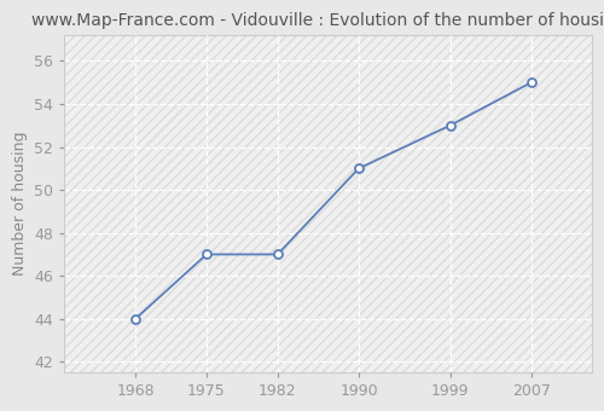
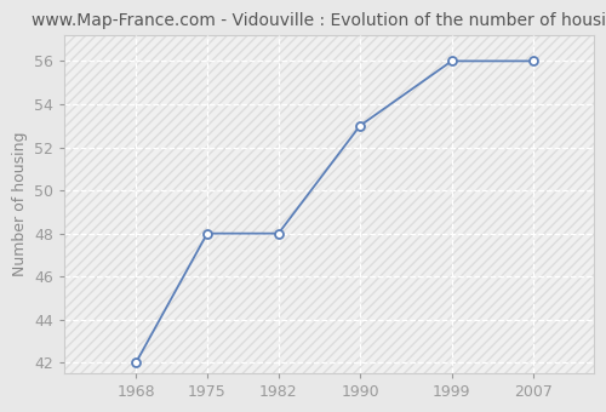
1968: 44 -> 42
1975: 47 -> 48
1982: 47 -> 48
1990: 51 -> 53
1999: 53 -> 56
2007: 55 -> 56
